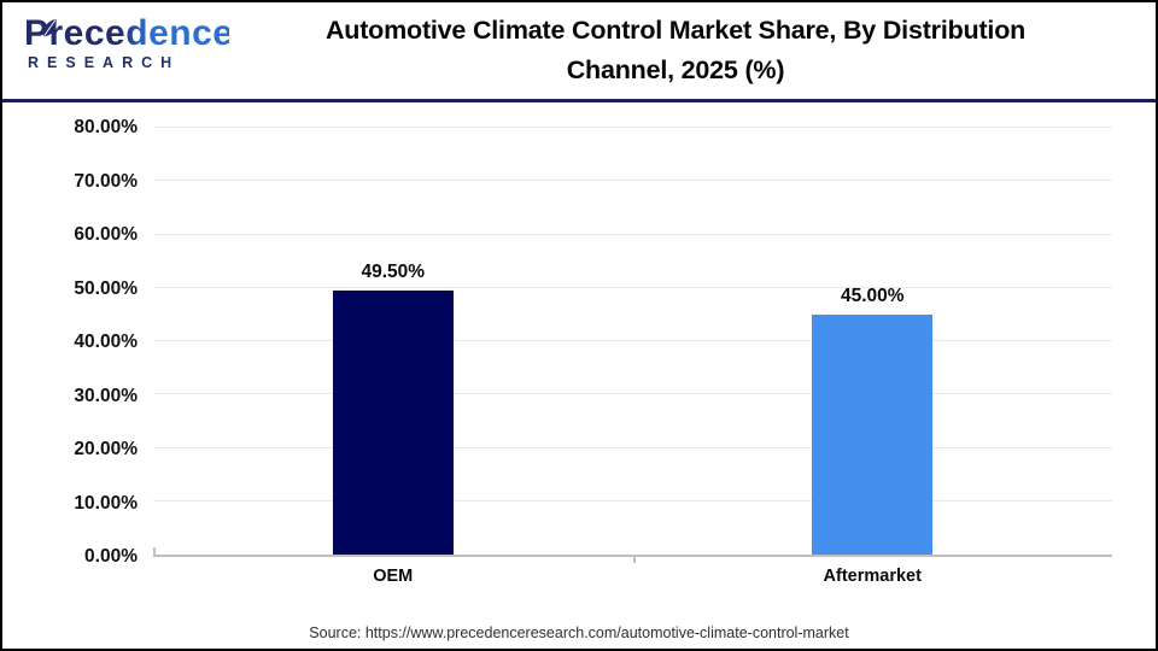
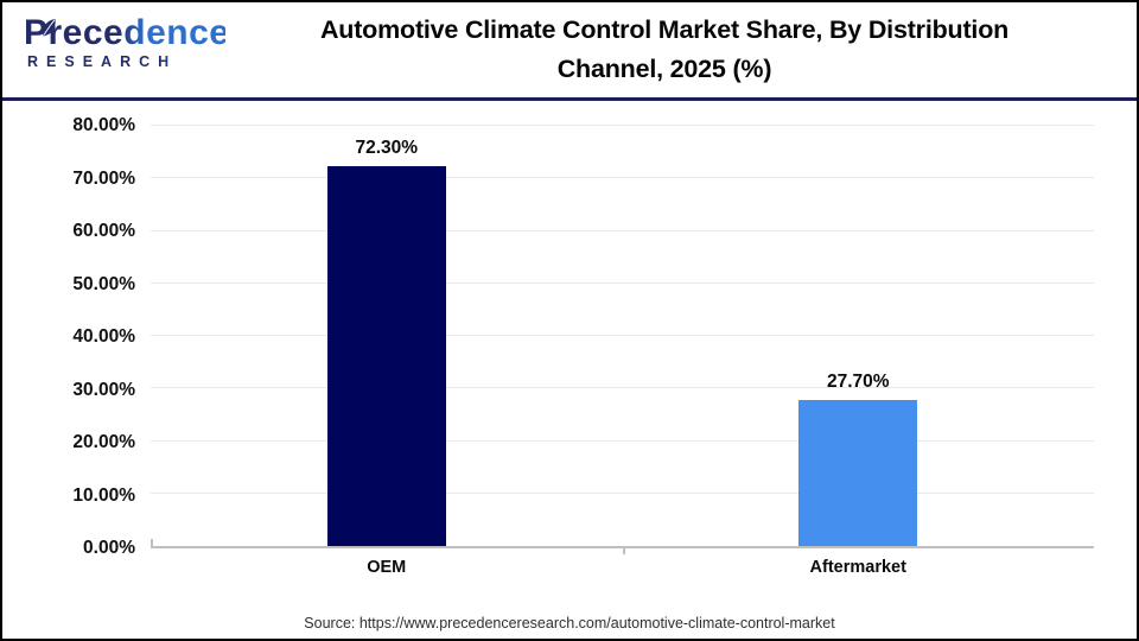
OEM: 49.50% -> 72.30%
Aftermarket: 45.00% -> 27.70%
